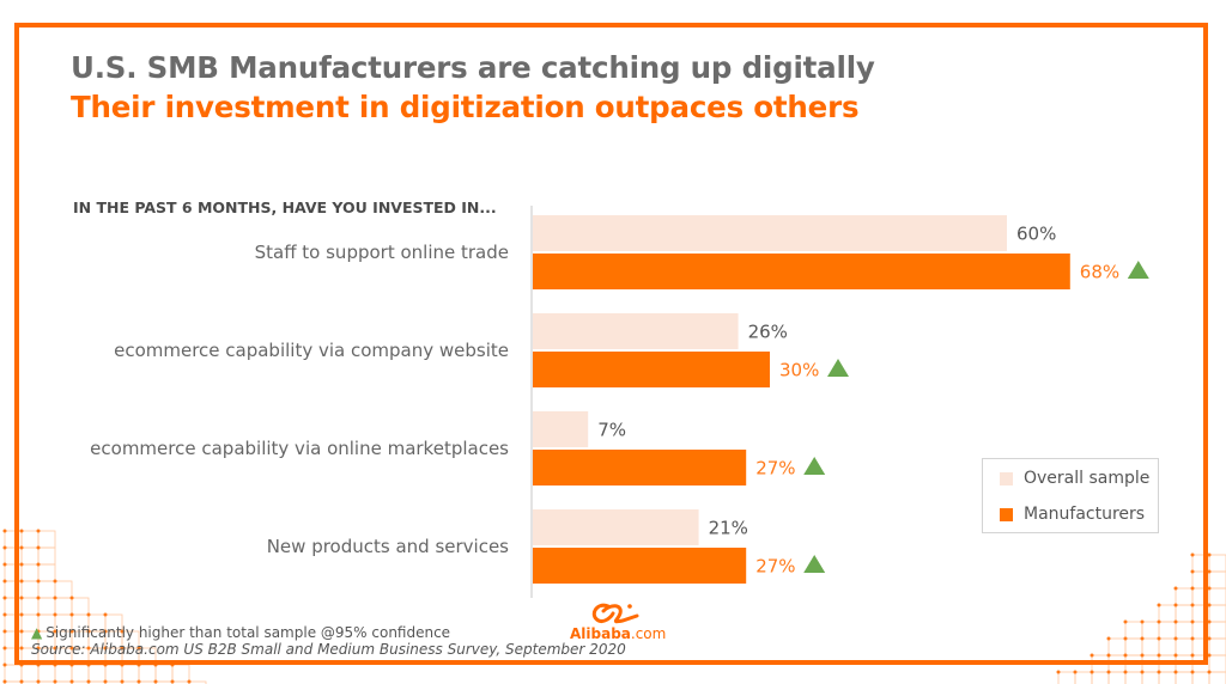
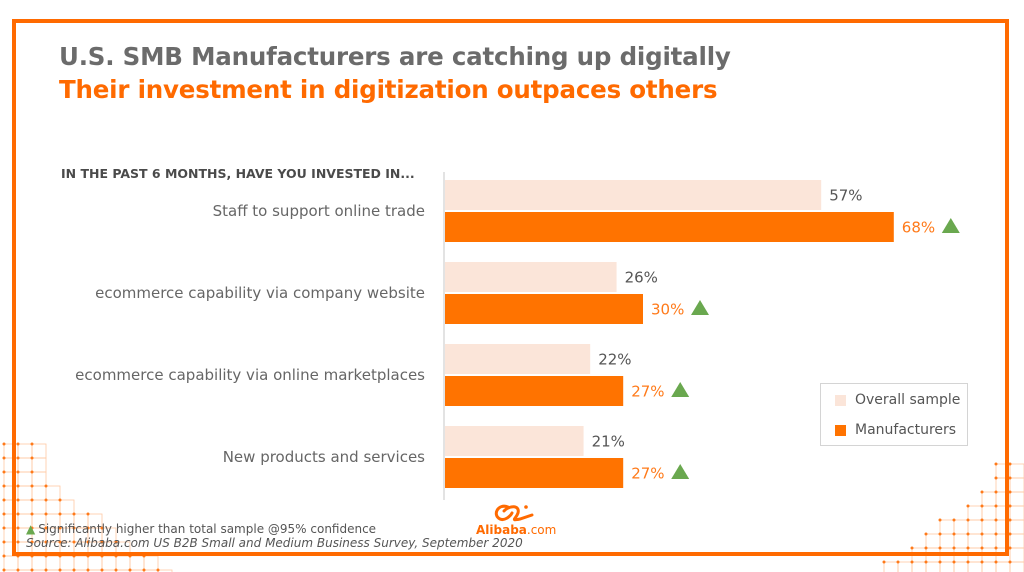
Overall sample/Staff to support online trade: 60% -> 57%
Overall sample/ecommerce capability via online marketplaces: 7% -> 22%
